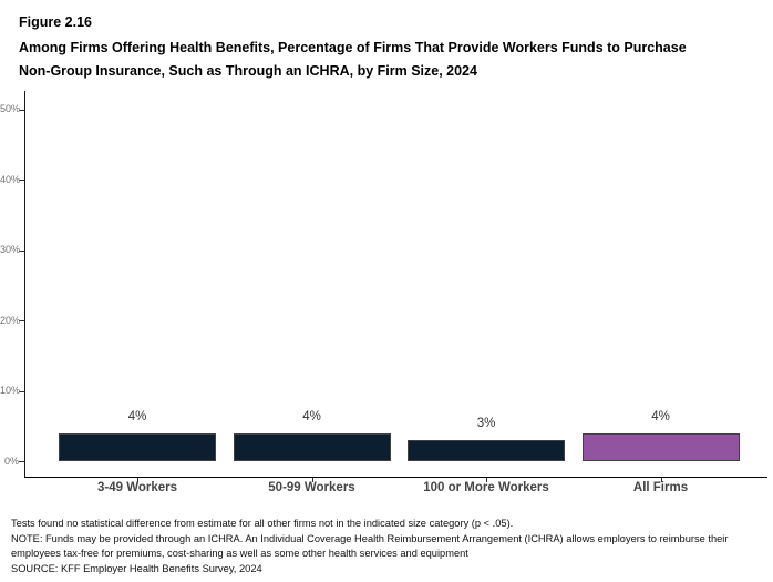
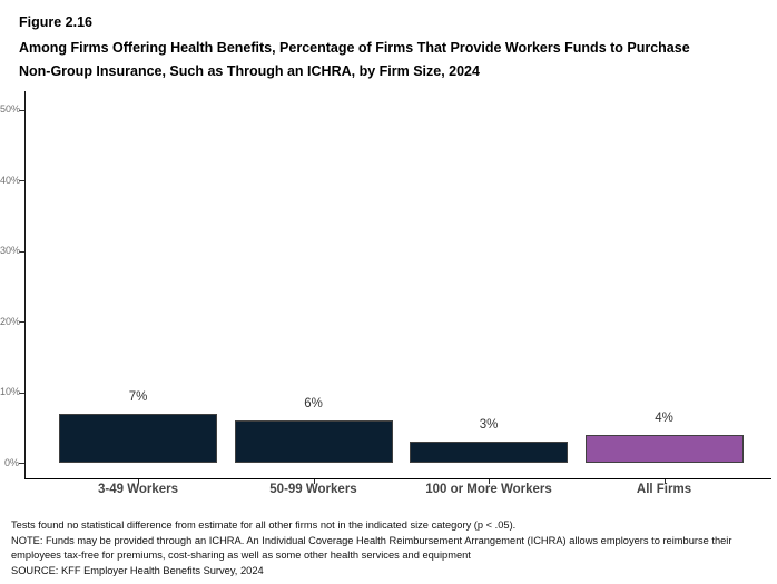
3-49 Workers: 4% -> 7%
50-99 Workers: 4% -> 6%
